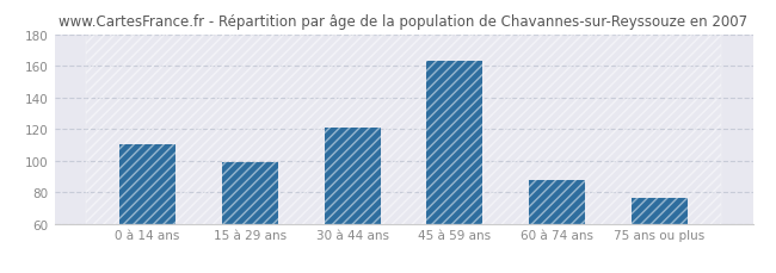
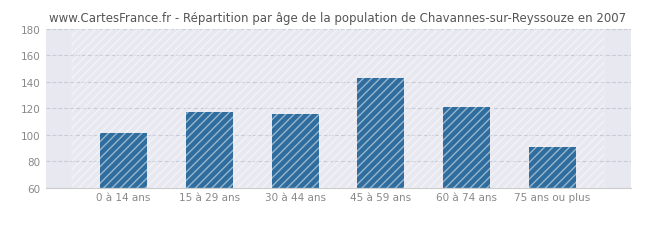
0 à 14 ans: 110 -> 101
15 à 29 ans: 99 -> 117
30 à 44 ans: 121 -> 116
45 à 59 ans: 163 -> 143
60 à 74 ans: 88 -> 121
75 ans ou plus: 76 -> 91
